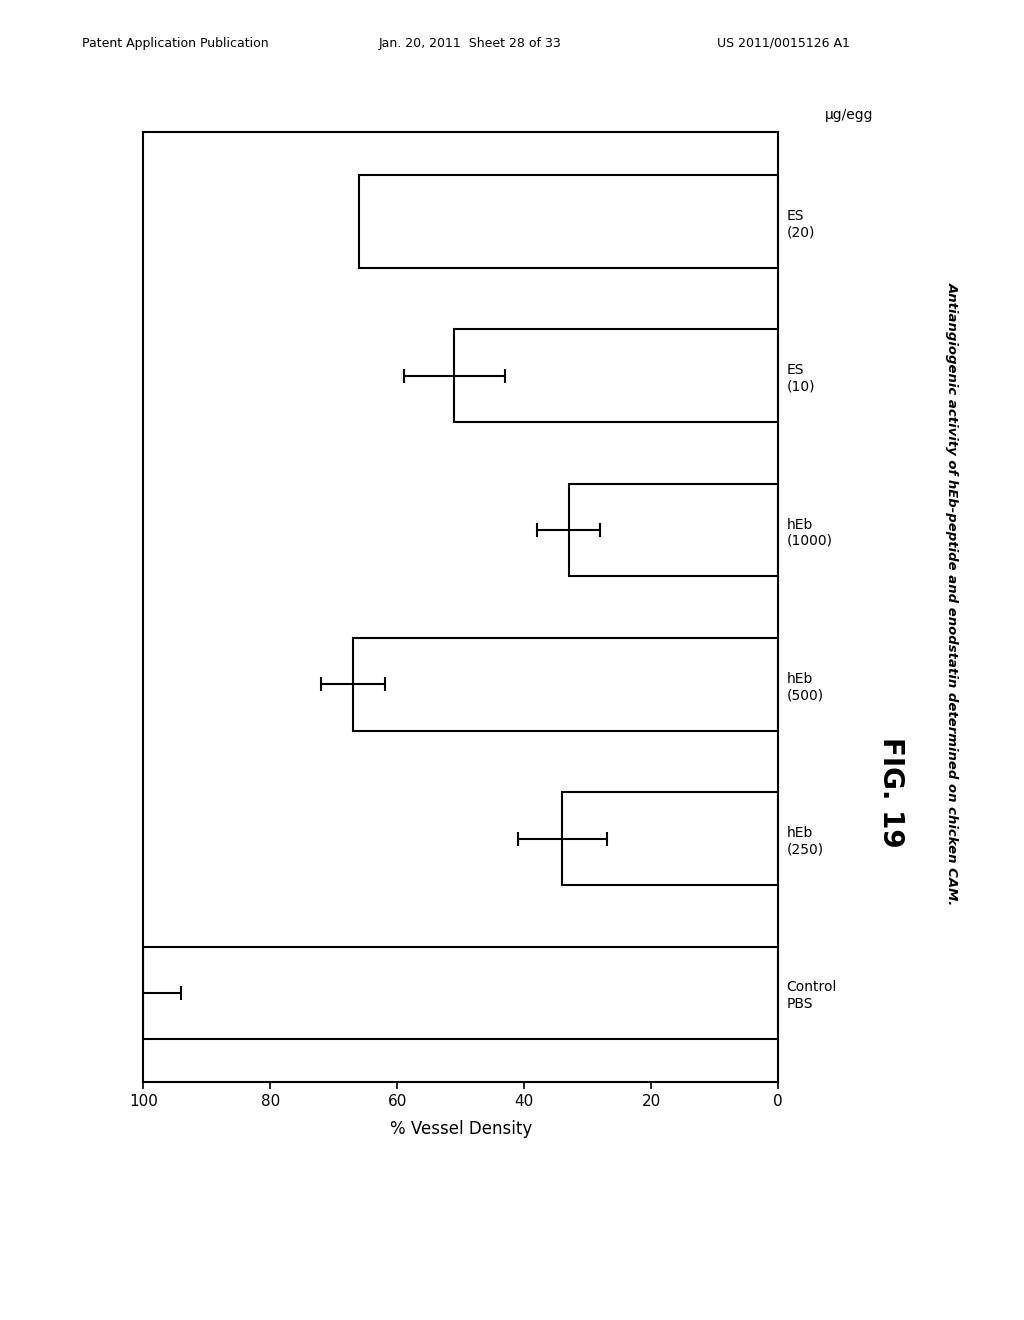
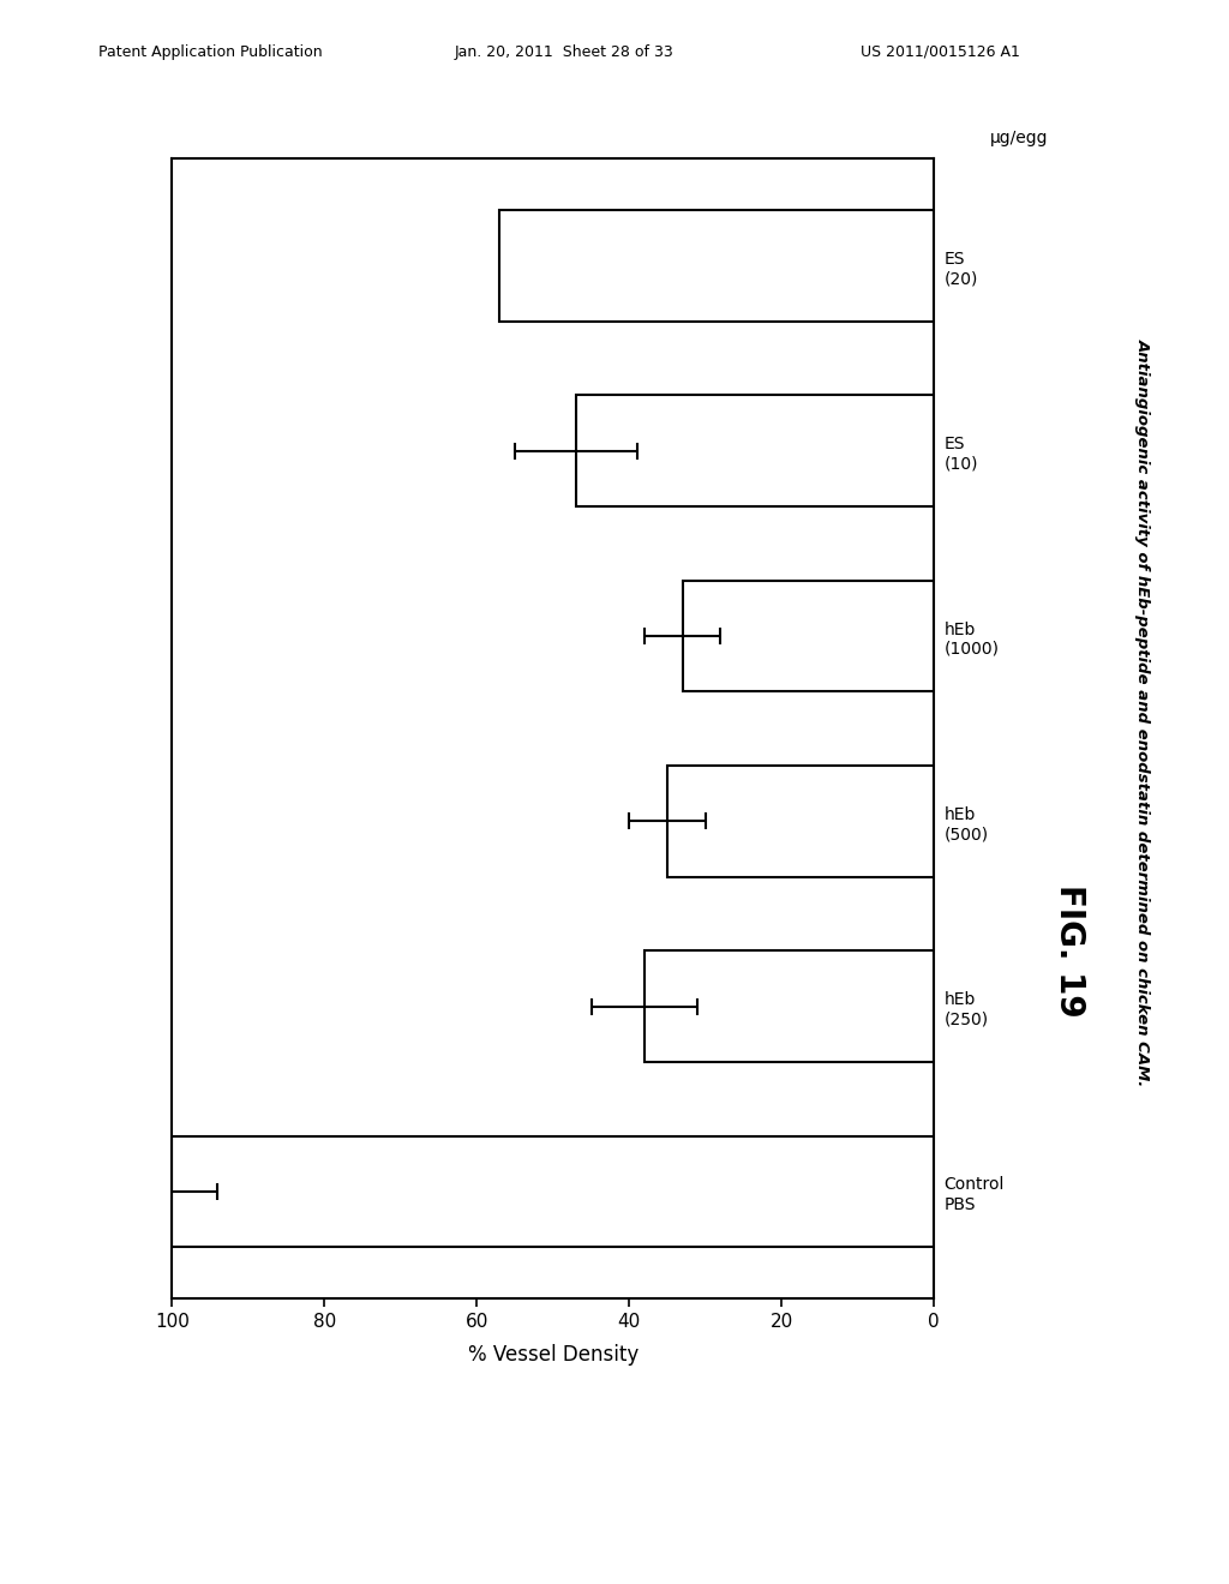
ES (20): 66 -> 57
ES (10): 51 -> 47
hEb (500): 67 -> 35
hEb (250): 34 -> 38
